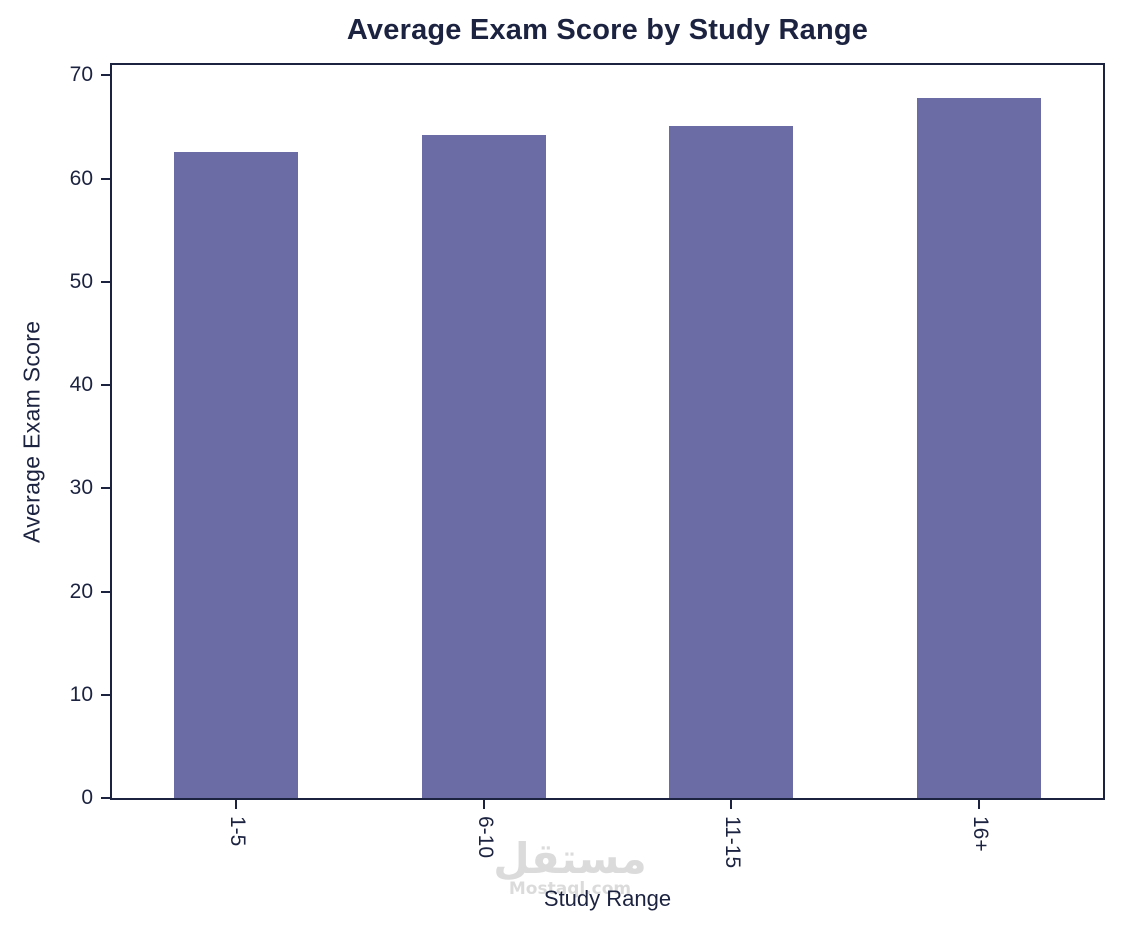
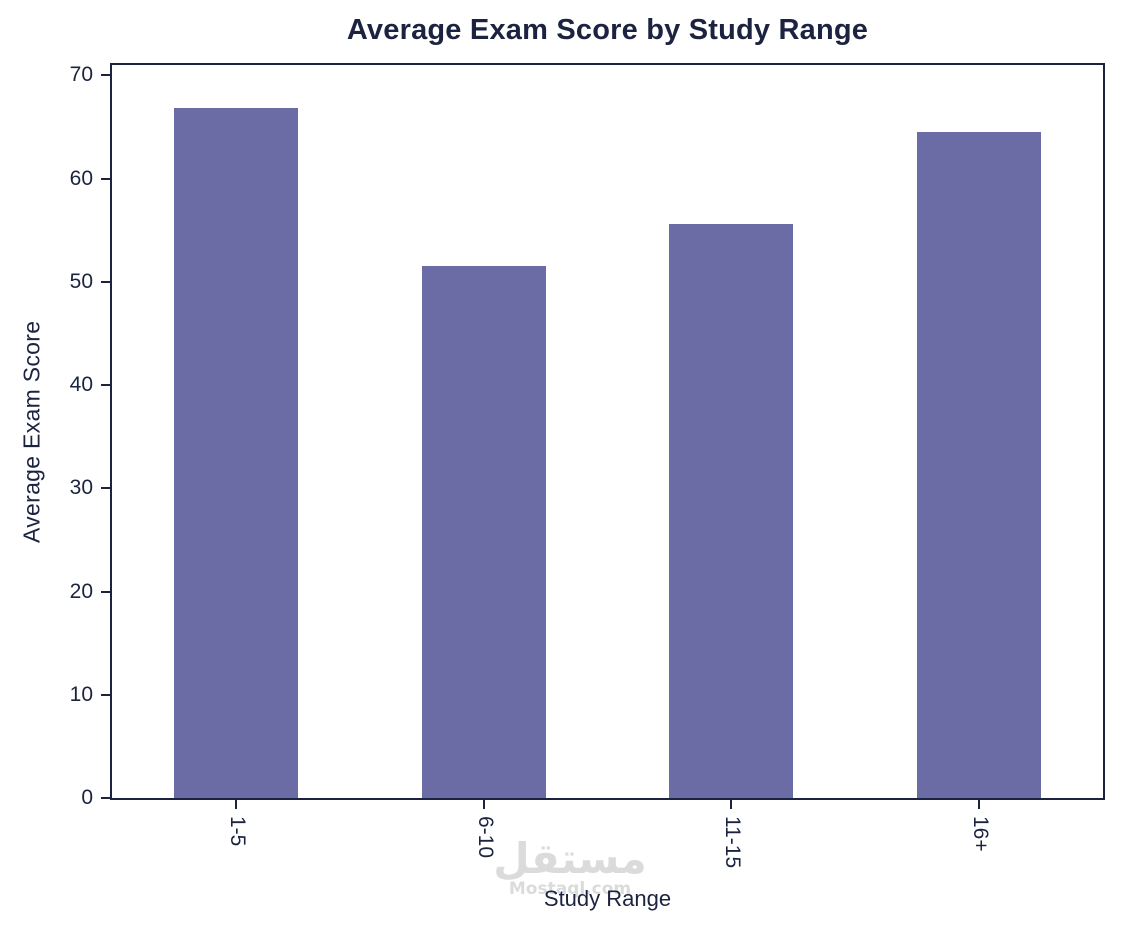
1-5: 62.6 -> 66.8
6-10: 64.2 -> 51.5
11-15: 65.1 -> 55.6
16+: 67.8 -> 64.5
